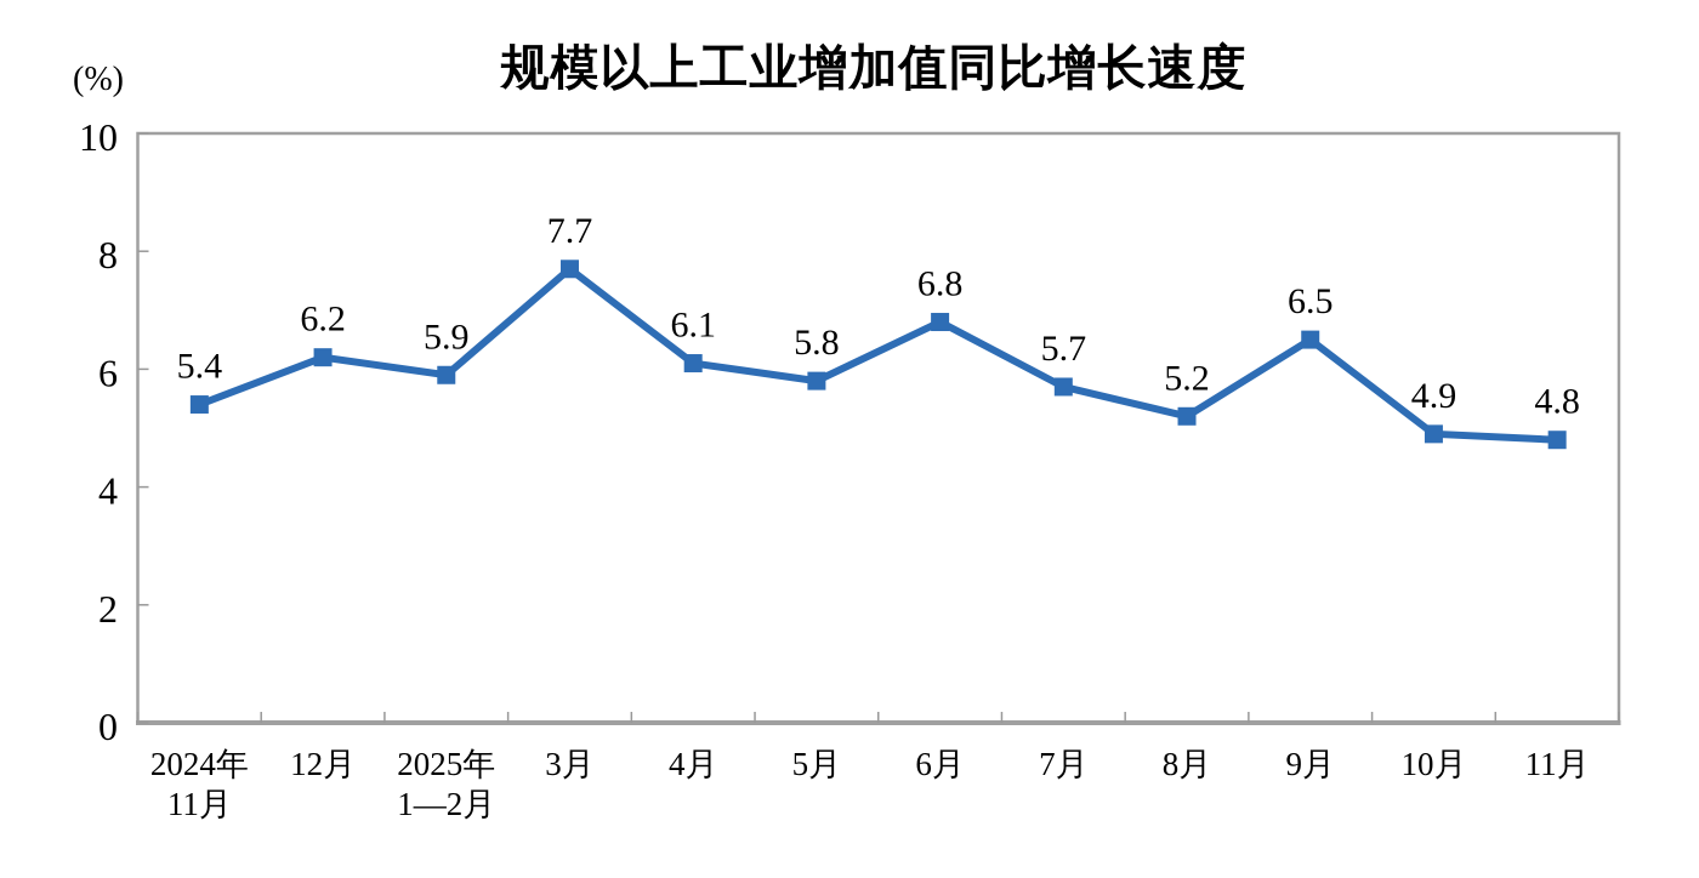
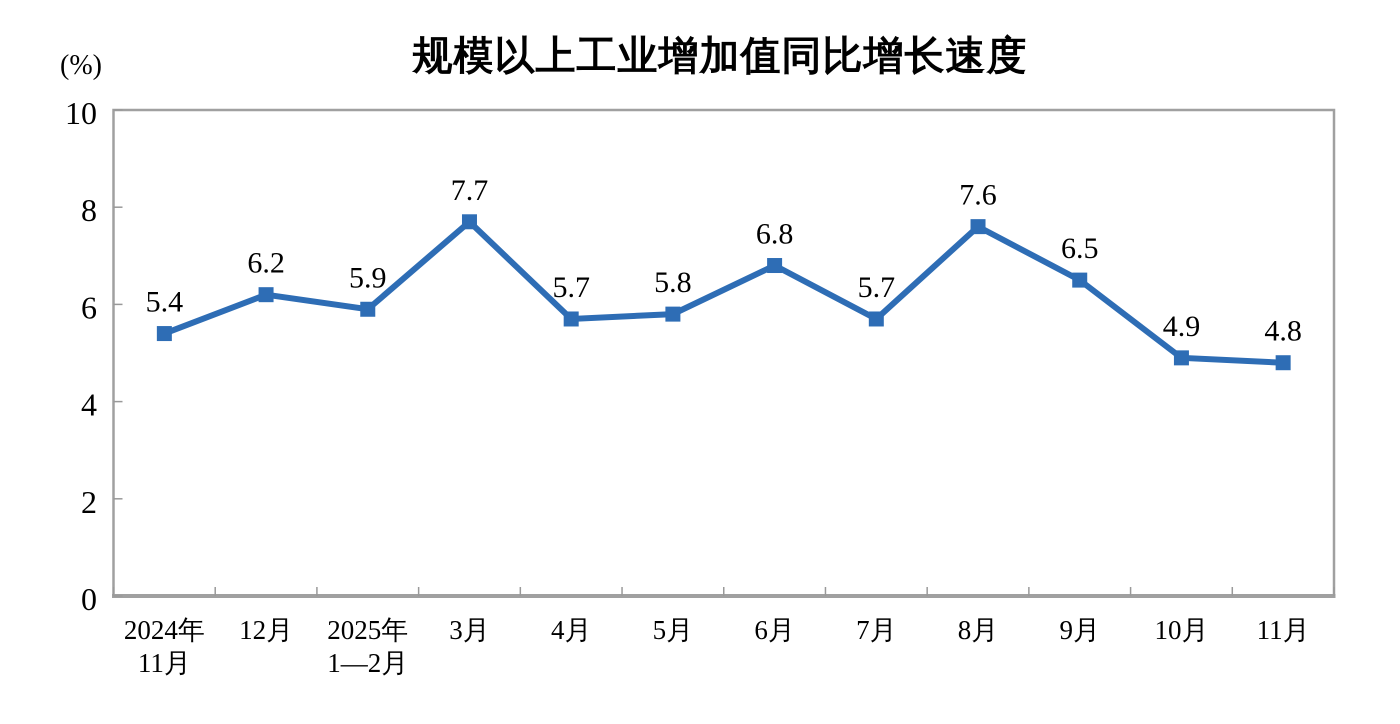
4月: 6.1 -> 5.7
8月: 5.2 -> 7.6
